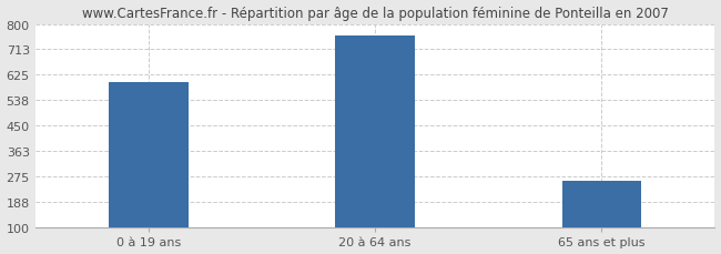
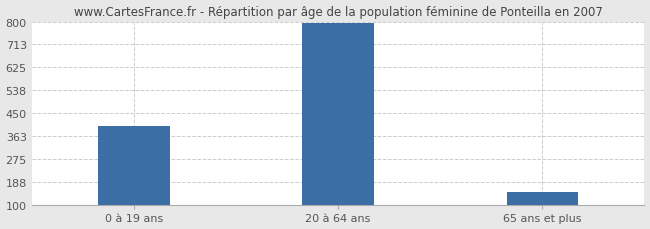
0 à 19 ans: 600 -> 400
20 à 64 ans: 760 -> 795
65 ans et plus: 260 -> 150
